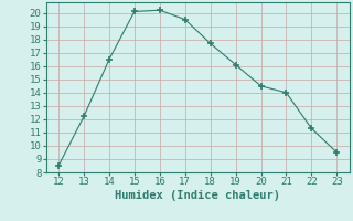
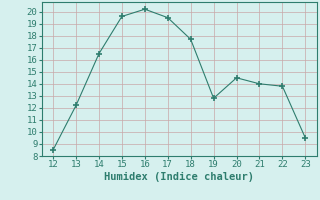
15: 20.1 -> 19.6
19: 16.1 -> 12.8
22: 11.3 -> 13.8
